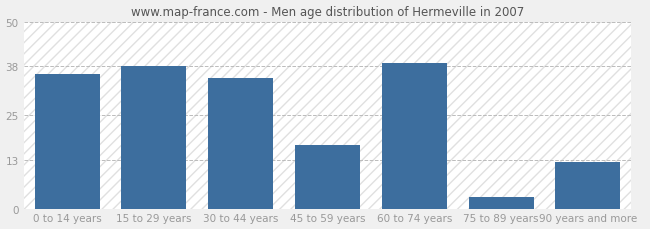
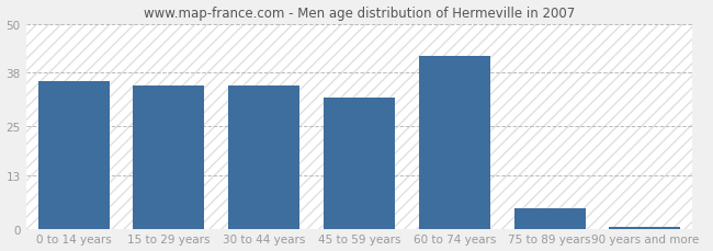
15 to 29 years: 38.0 -> 35.0
45 to 59 years: 17.0 -> 32.0
60 to 74 years: 39.0 -> 42.0
75 to 89 years: 3.0 -> 5.0
90 years and more: 12.5 -> 0.5
